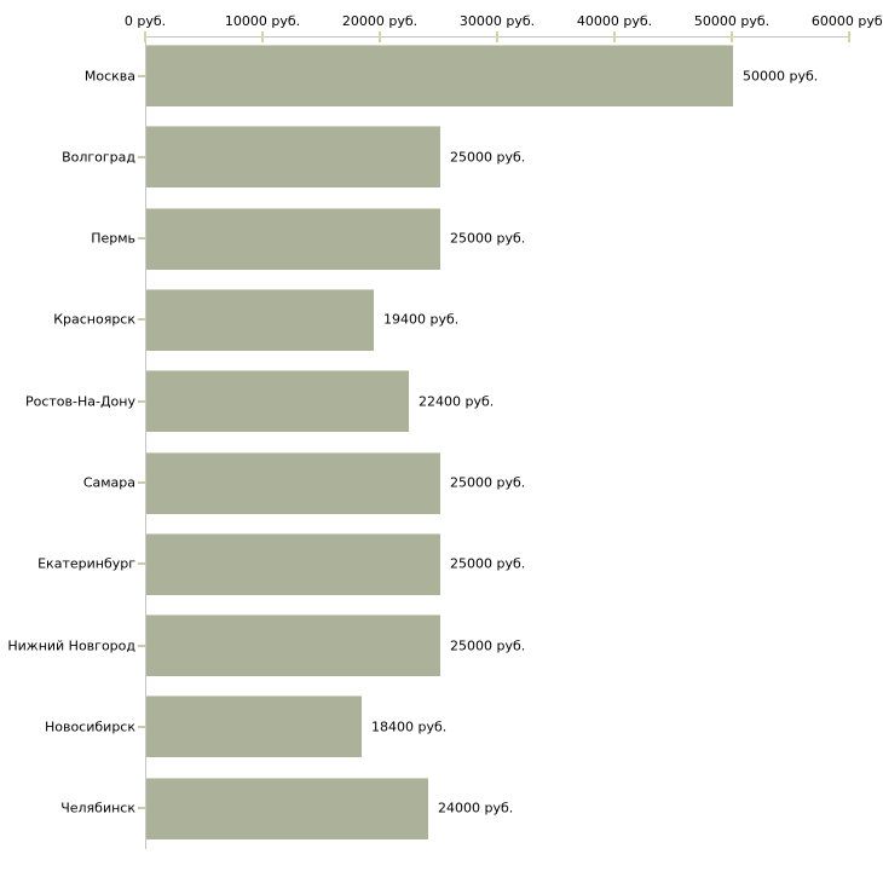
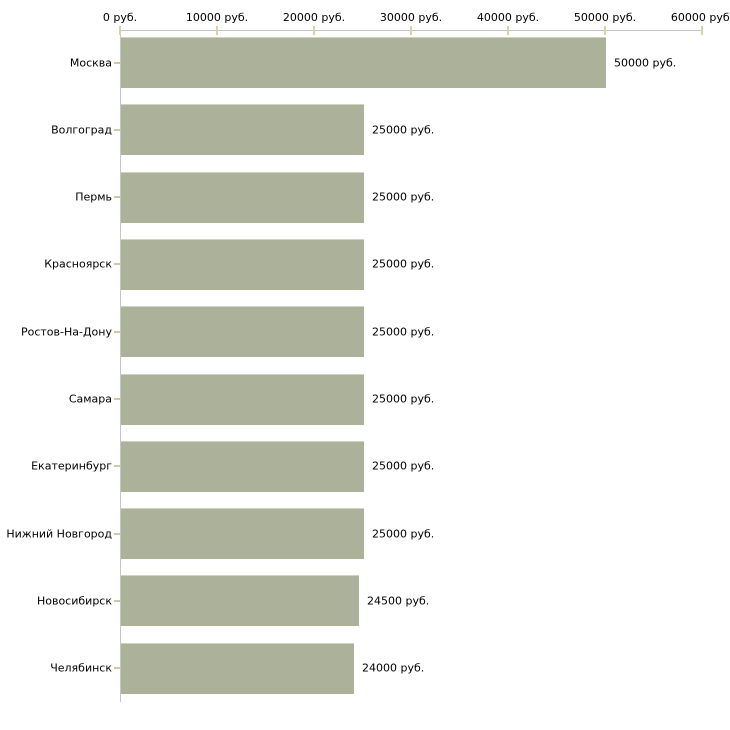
Красноярск: 19400 -> 25000
Ростов-На-Дону: 22400 -> 25000
Новосибирск: 18400 -> 24500
